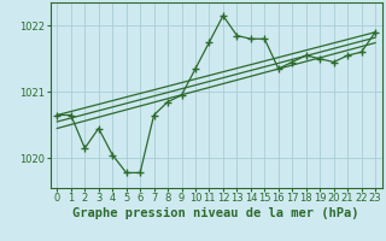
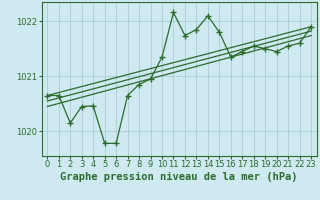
4: 1020.05 -> 1020.46
11: 1021.75 -> 1022.16
12: 1022.15 -> 1021.74
14: 1021.80 -> 1022.10
